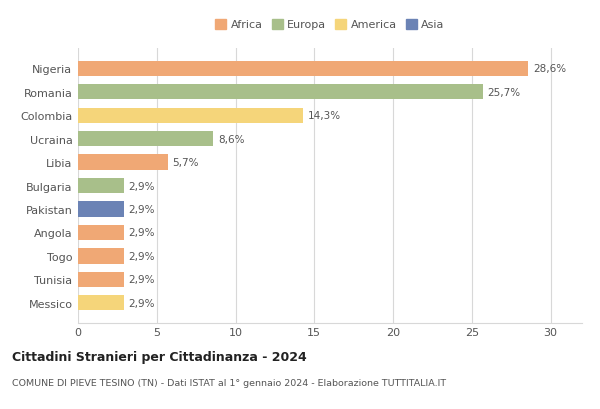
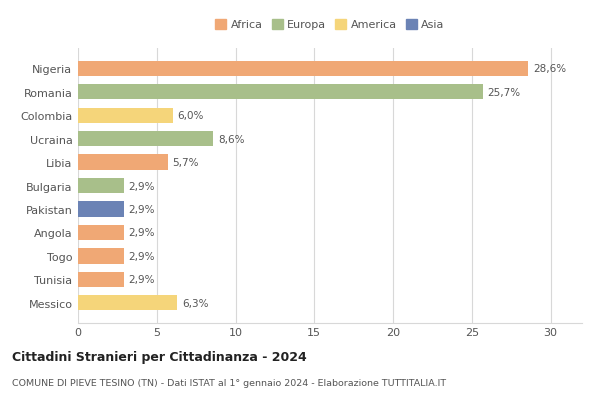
Colombia: 14,3% -> 6,0%
Messico: 2,9% -> 6,3%
